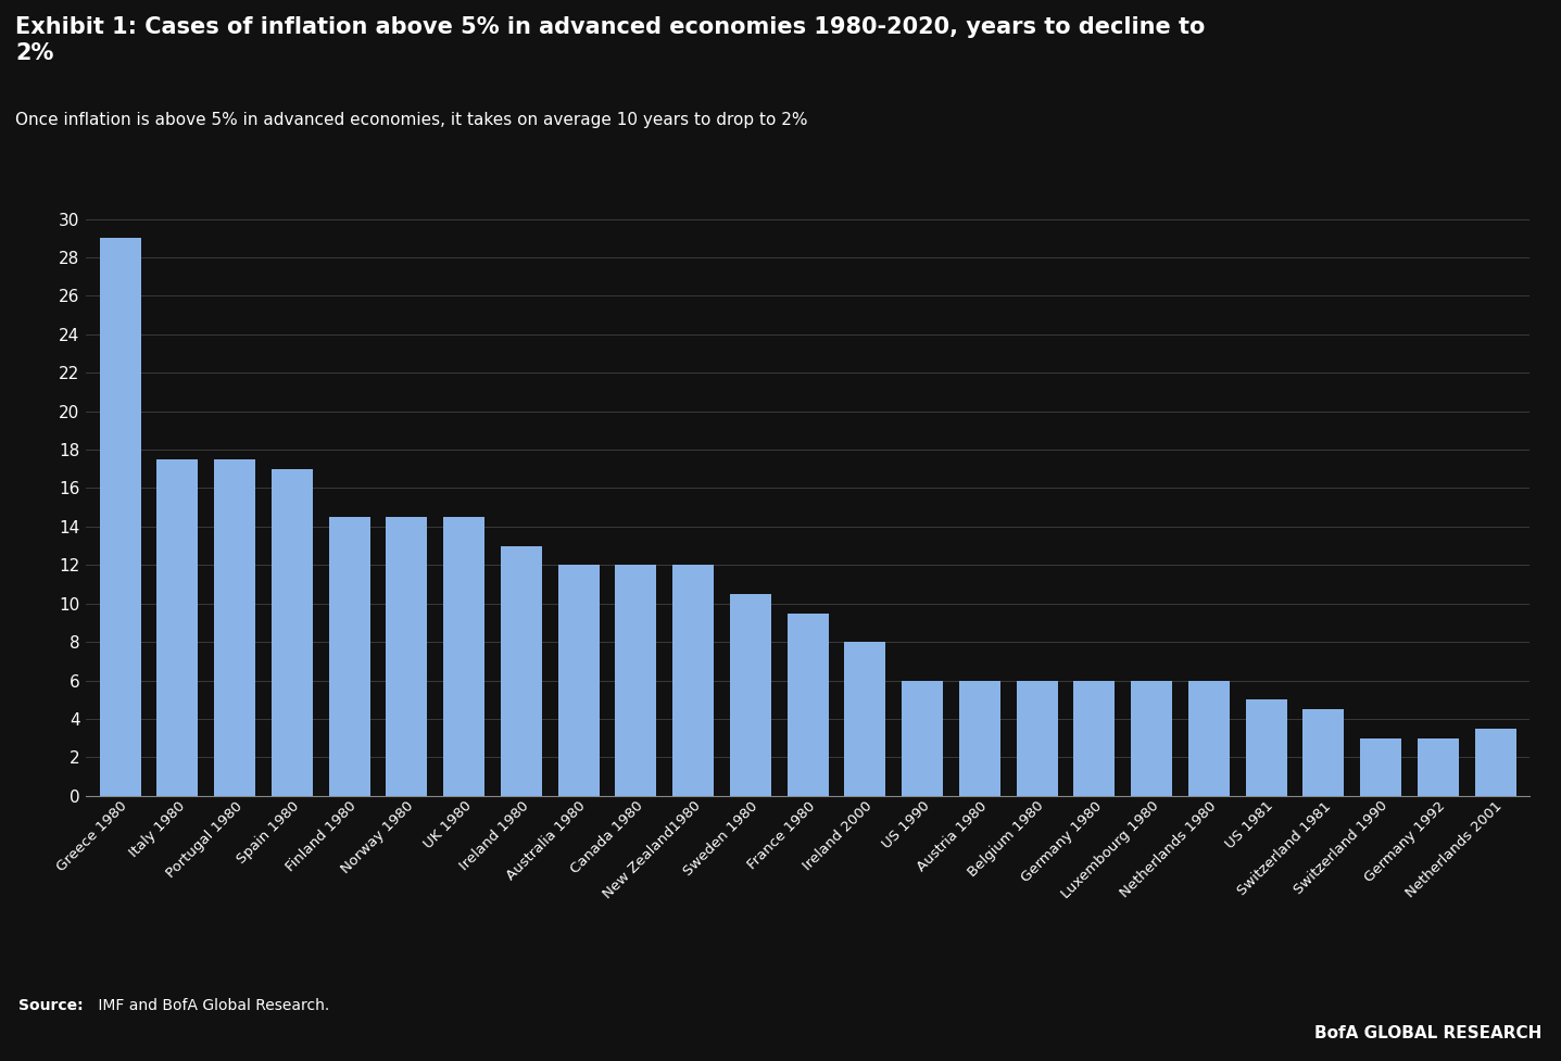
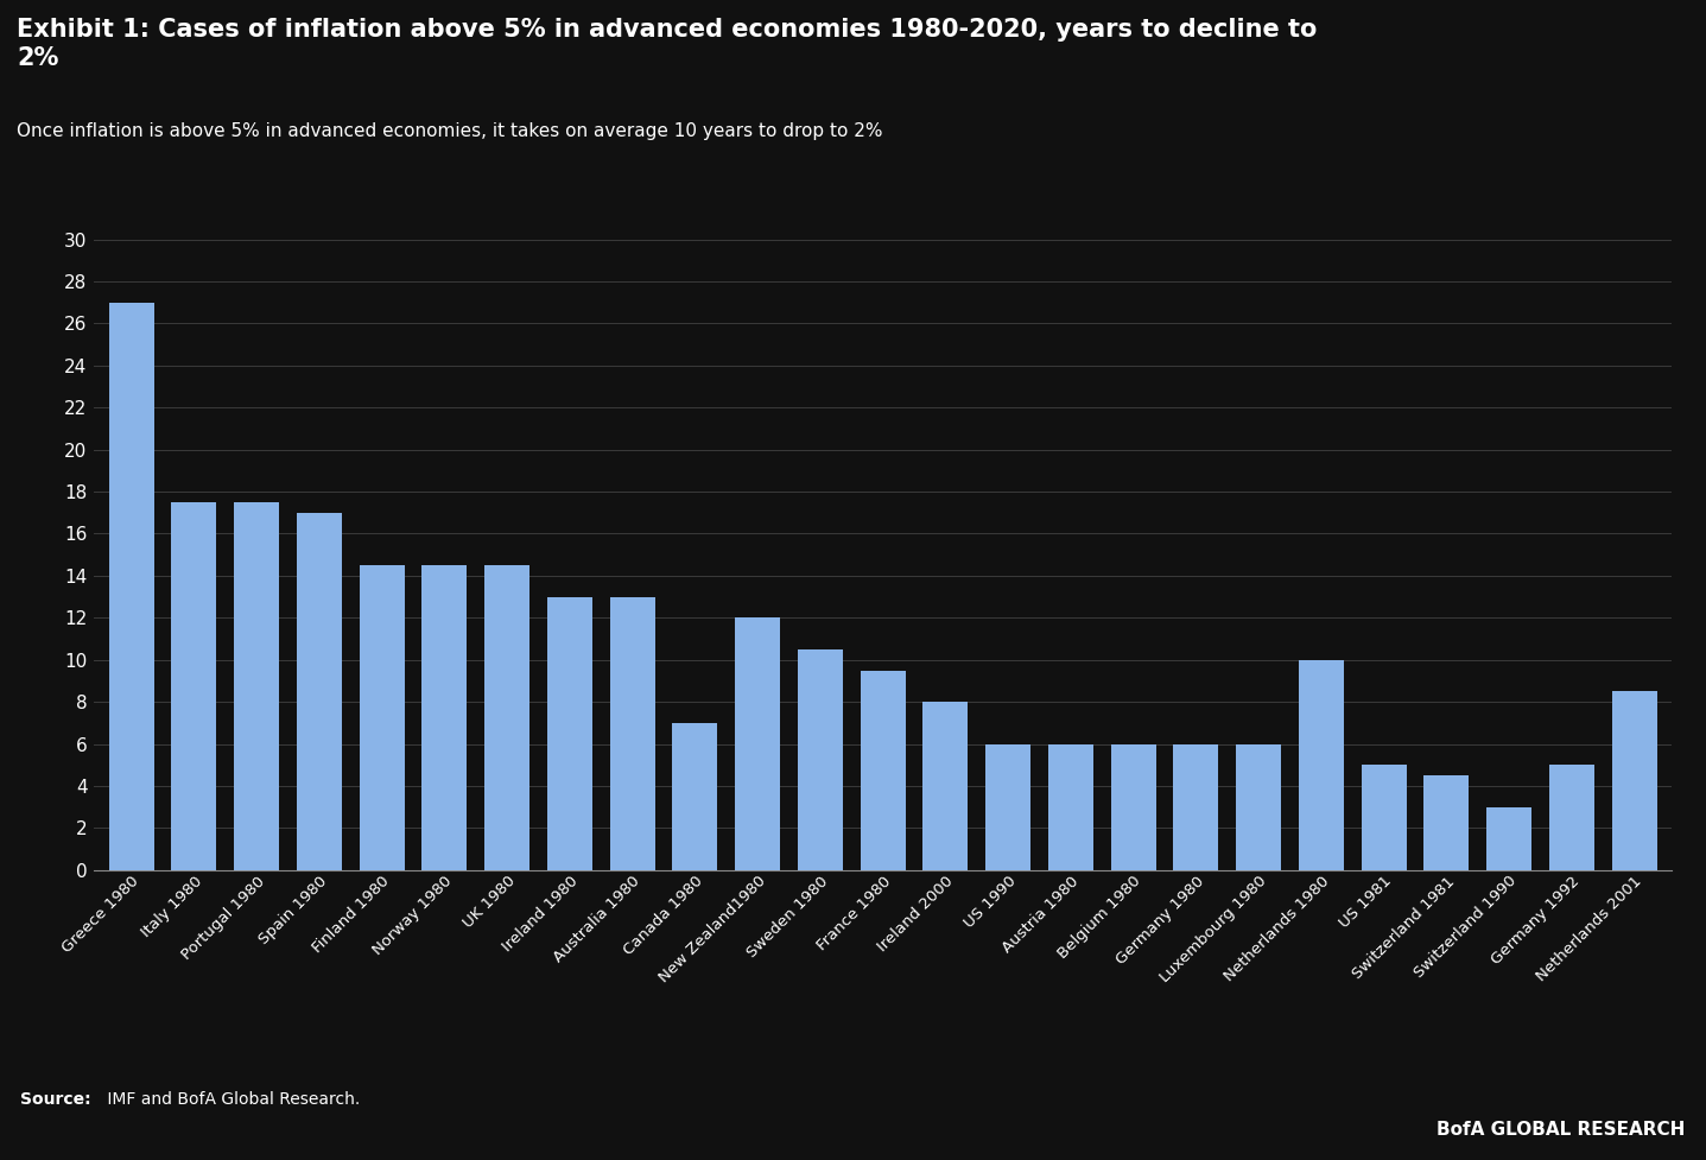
Greece 1980: 29.0 -> 27.0
Australia 1980: 12.0 -> 13.0
Canada 1980: 12.0 -> 7.0
Netherlands 1980: 6.0 -> 10.0
Germany 1992: 3.0 -> 5.0
Netherlands 2001: 3.5 -> 8.5
